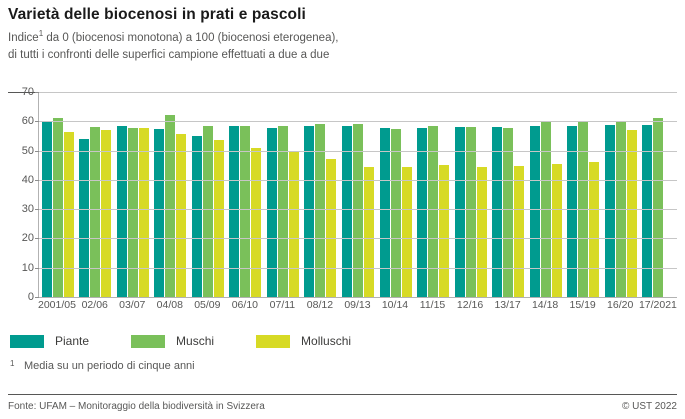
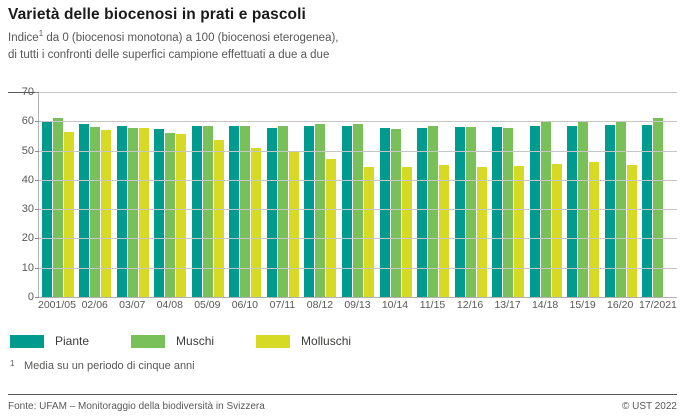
Piante/02/06: 54 -> 59
Muschi/04/08: 62 -> 56
Piante/05/09: 55 -> 58
Molluschi/16/20: 57 -> 45
